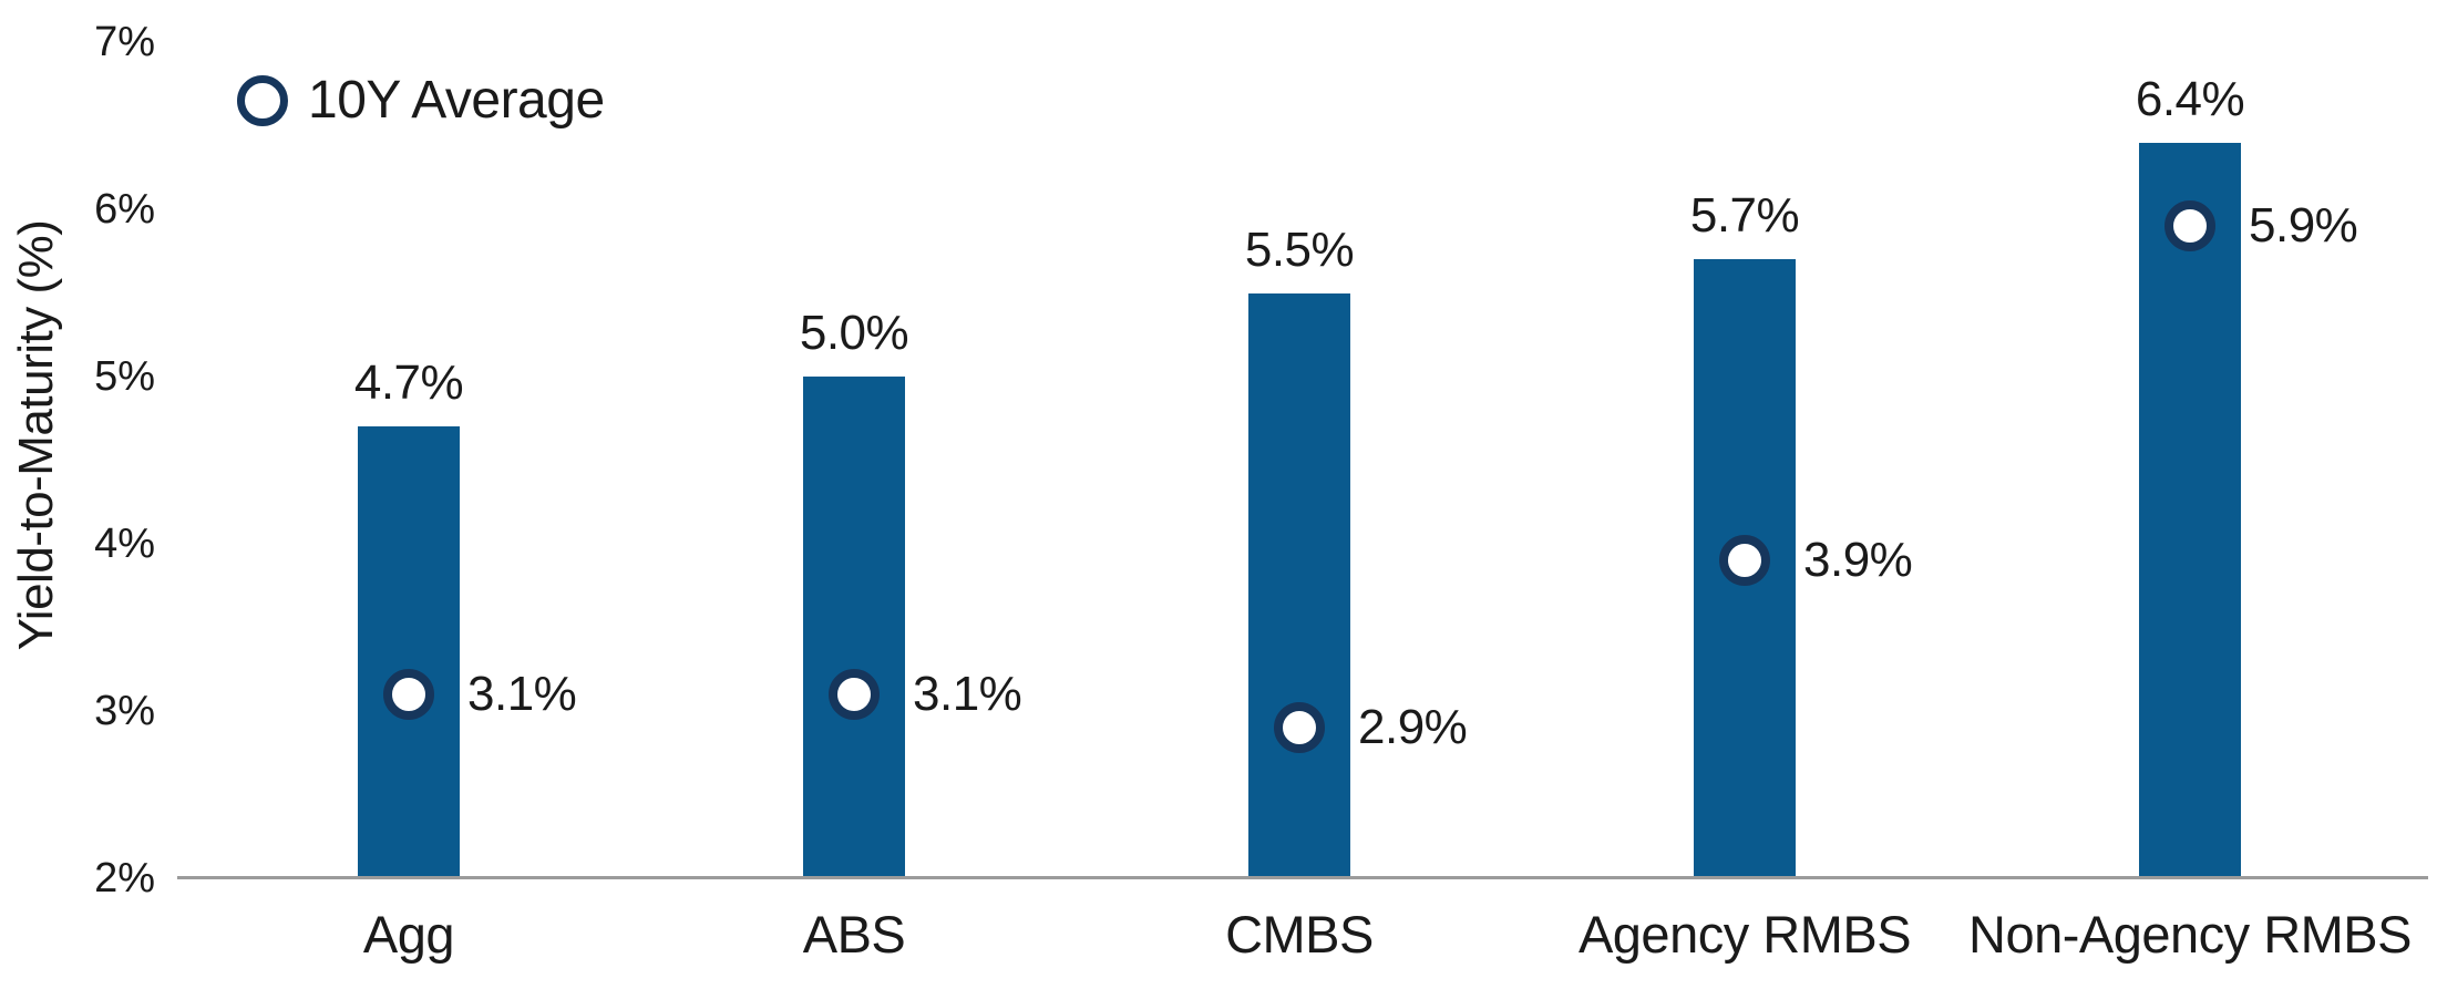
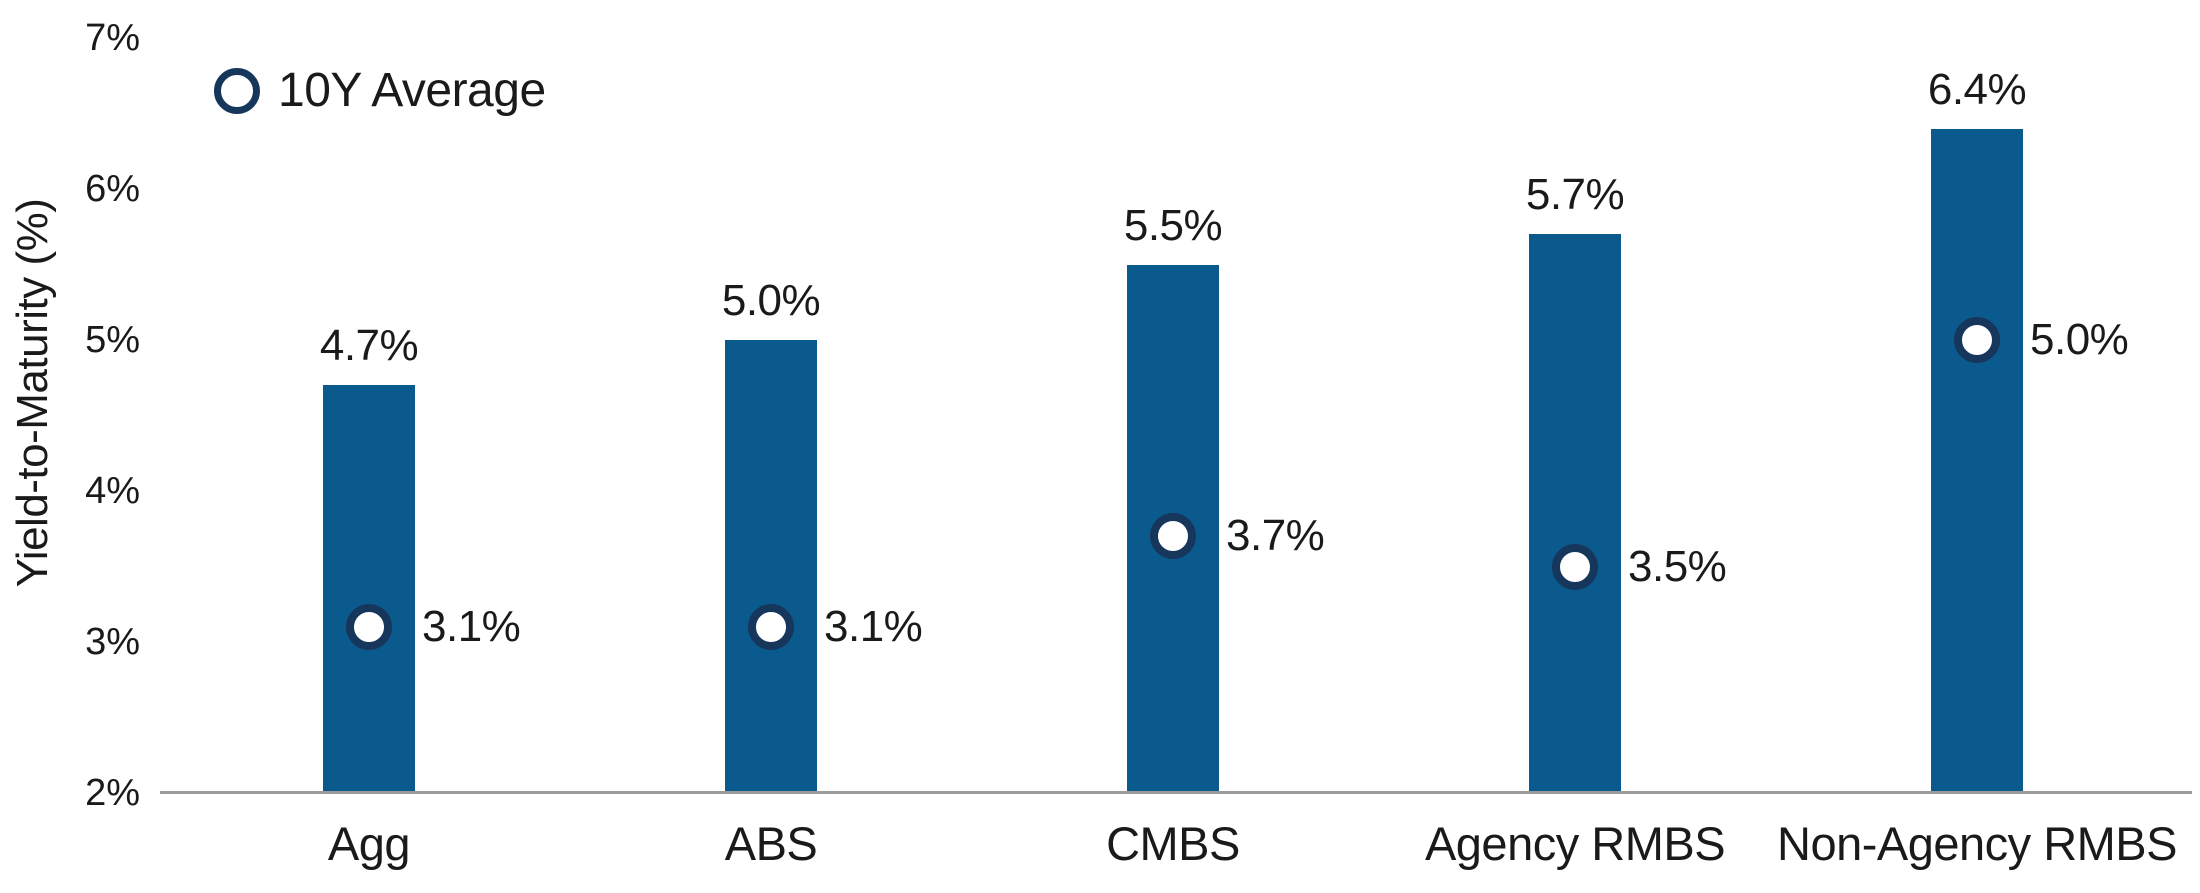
10Y Average/CMBS: 2.9% -> 3.7%
10Y Average/Agency RMBS: 3.9% -> 3.5%
10Y Average/Non-Agency RMBS: 5.9% -> 5.0%
